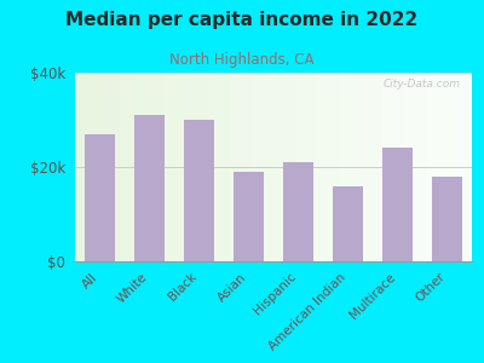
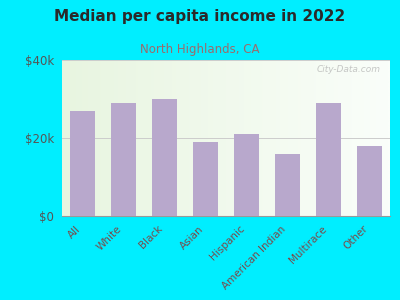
White: $31k -> $29k
Multirace: $24k -> $29k
